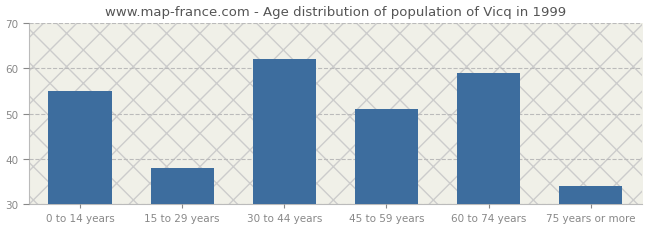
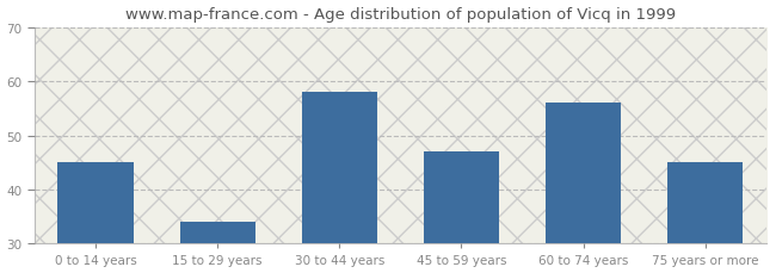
0 to 14 years: 55 -> 45
15 to 29 years: 38 -> 34
30 to 44 years: 62 -> 58
45 to 59 years: 51 -> 47
60 to 74 years: 59 -> 56
75 years or more: 34 -> 45
